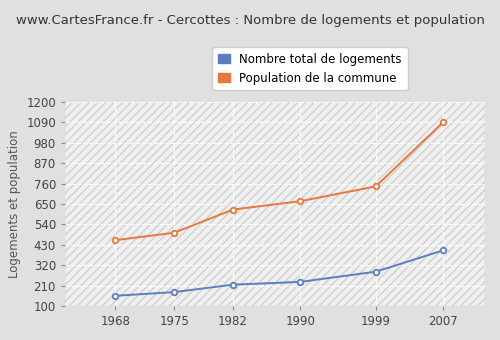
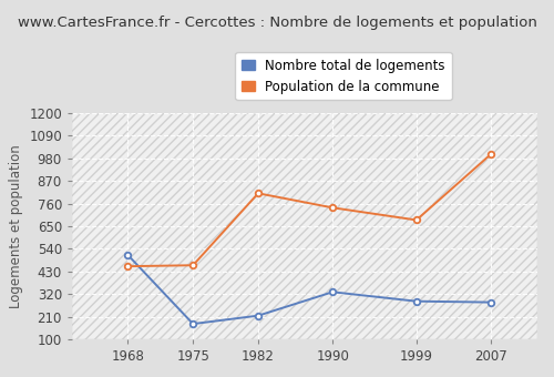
Nombre total de logements/1968: 160 -> 510
Population de la commune/1975: 500 -> 460
Population de la commune/1982: 620 -> 810
Nombre total de logements/1990: 230 -> 330
Population de la commune/1990: 660 -> 740
Population de la commune/1999: 740 -> 680
Nombre total de logements/2007: 400 -> 280
Population de la commune/2007: 1090 -> 1000
